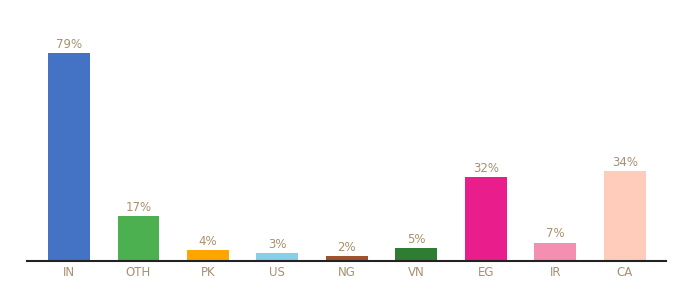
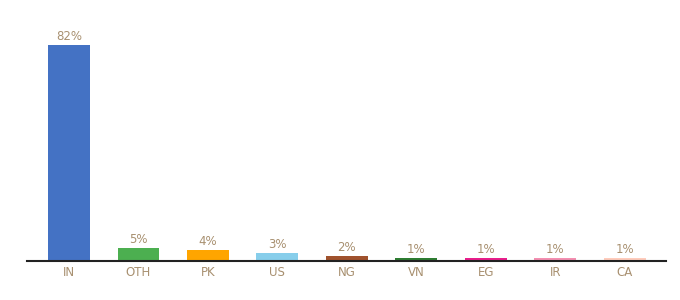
IN: 79% -> 82%
OTH: 17% -> 5%
VN: 5% -> 1%
EG: 32% -> 1%
IR: 7% -> 1%
CA: 34% -> 1%
